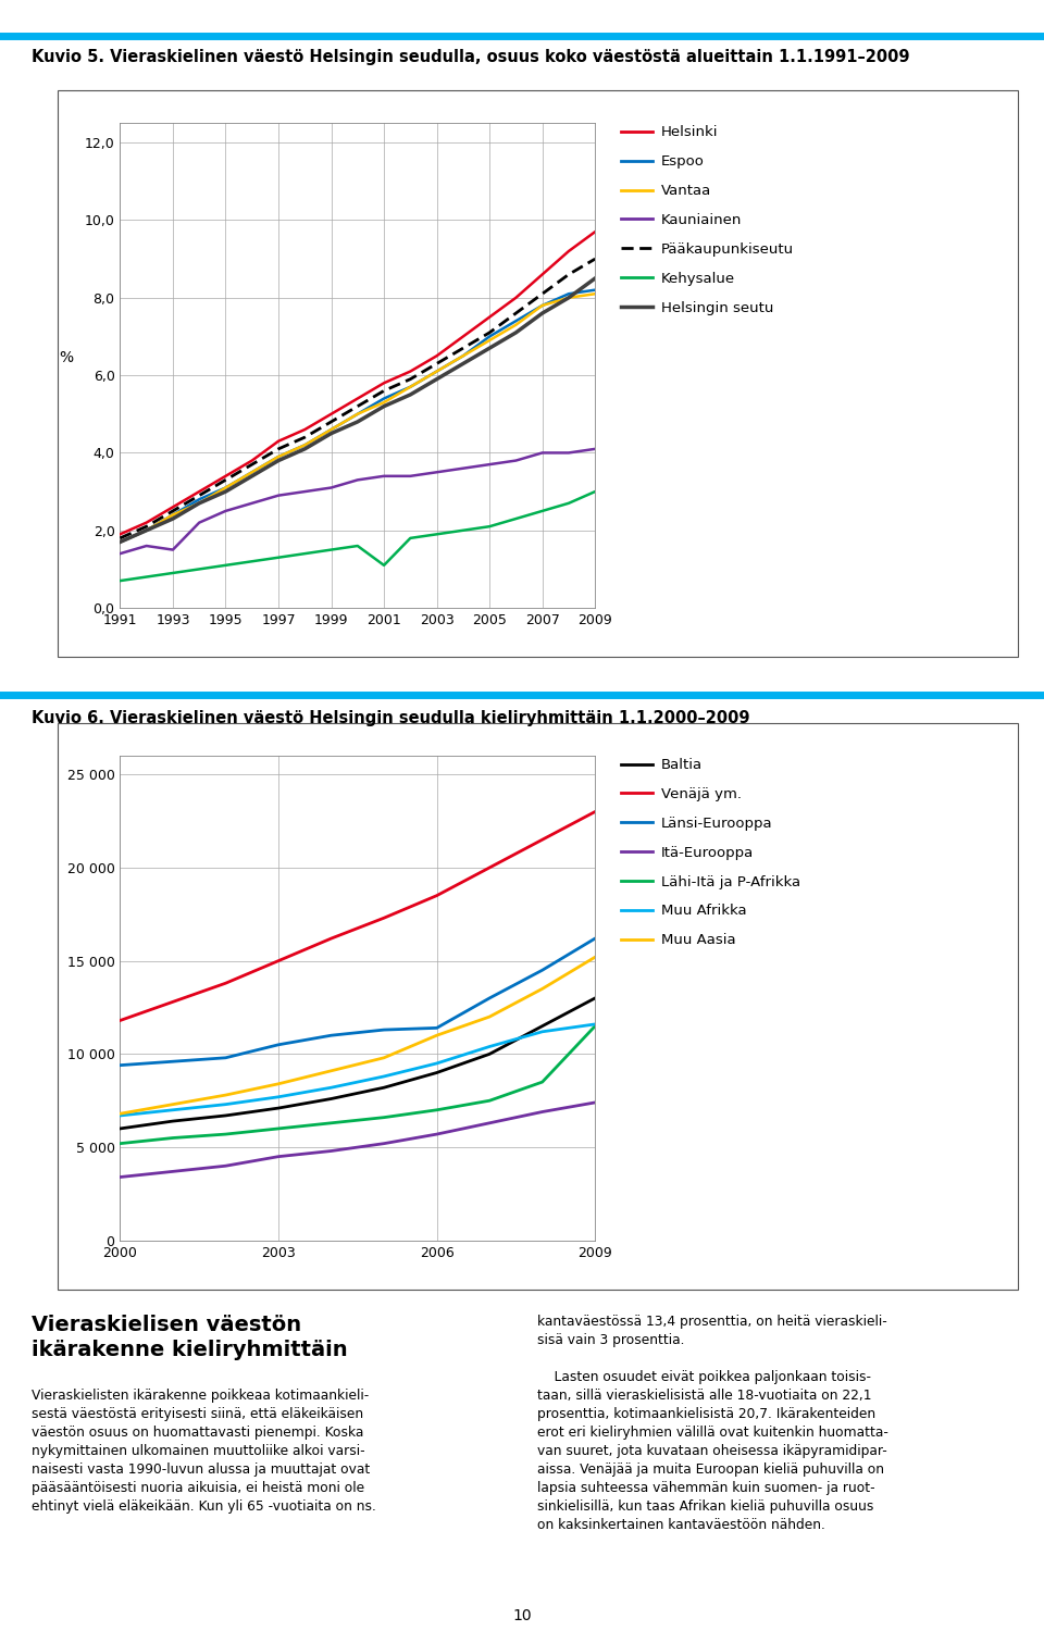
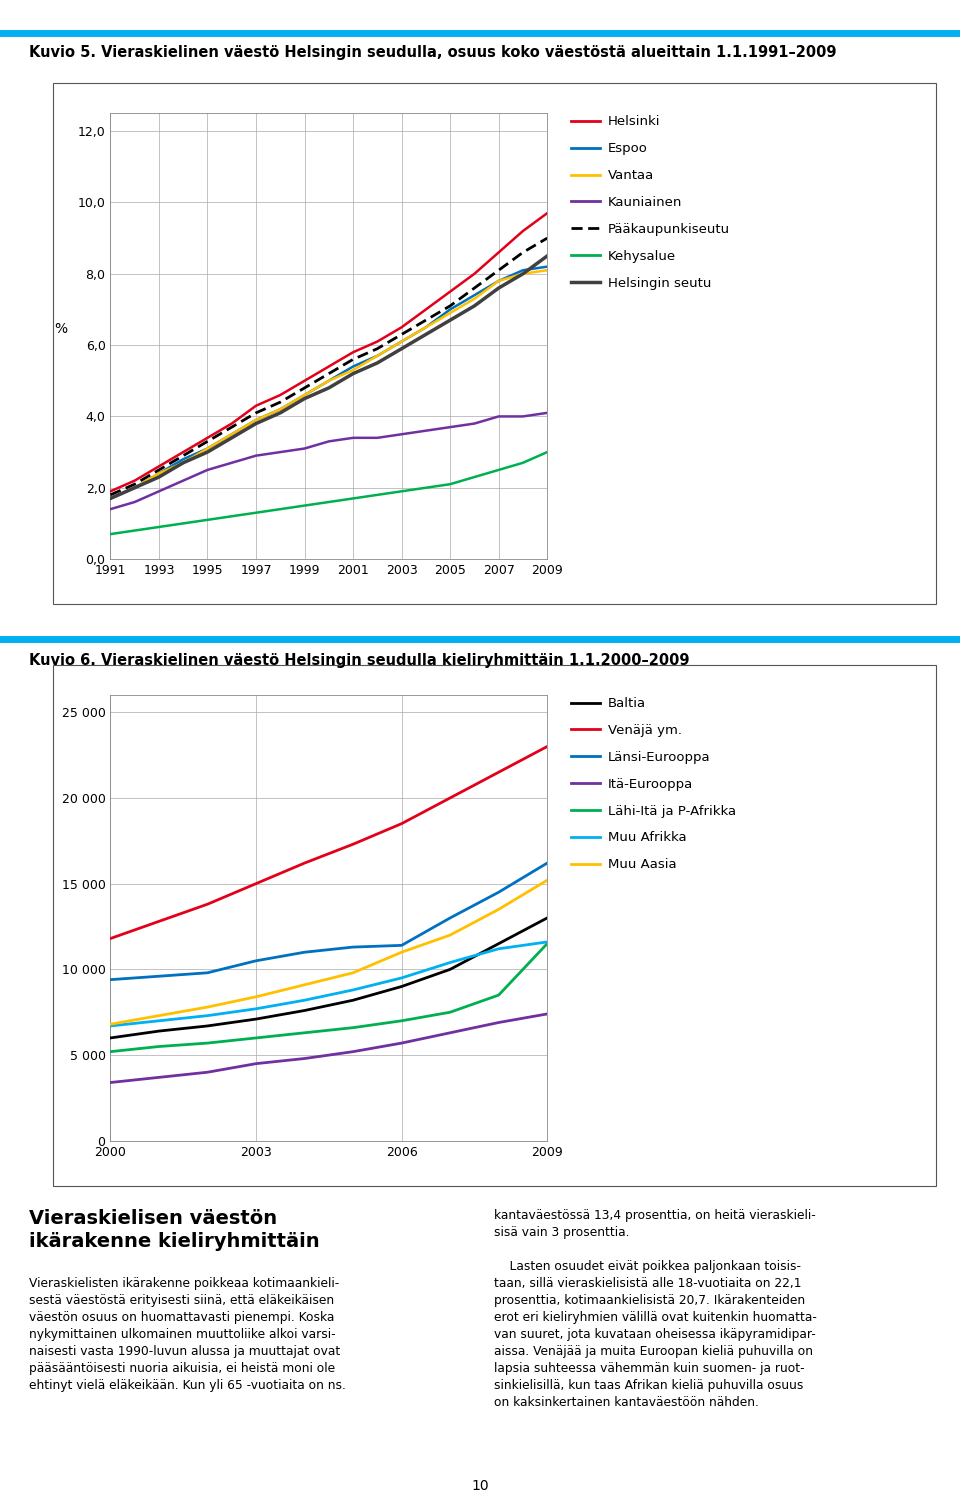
Kauniainen/1993: 1,5 -> 1,9
Kehysalue/2001: 1,1 -> 1,7
